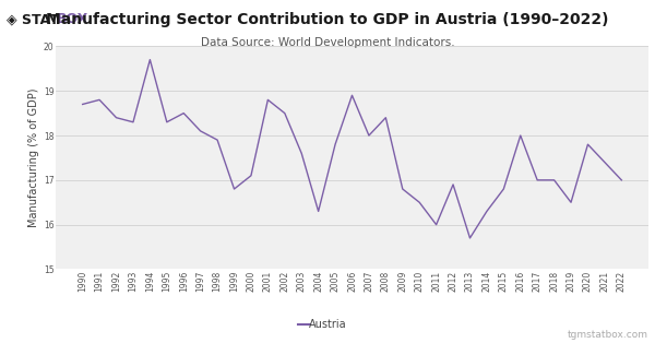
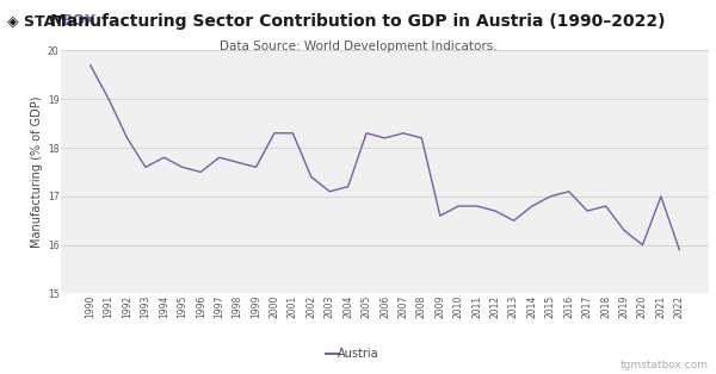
1990: 18.7 -> 19.7
1991: 18.8 -> 19.0
1992: 18.4 -> 18.2
1993: 18.3 -> 17.6
1994: 19.7 -> 17.8
1995: 18.3 -> 17.6
1996: 18.5 -> 17.5
1997: 18.1 -> 17.8
1998: 17.9 -> 17.7
1999: 16.8 -> 17.6
2000: 17.1 -> 18.3
2001: 18.8 -> 18.3
2002: 18.5 -> 17.4
2003: 17.6 -> 17.1
2004: 16.3 -> 17.2
2005: 17.8 -> 18.3
2006: 18.9 -> 18.2
2007: 18.0 -> 18.3
2008: 18.4 -> 18.2
2009: 16.8 -> 16.6
2010: 16.5 -> 16.8
2011: 16.0 -> 16.8
2012: 16.9 -> 16.7
2013: 15.7 -> 16.5
2014: 16.3 -> 16.8
2015: 16.8 -> 17.0
2016: 18.0 -> 17.1
2017: 17.0 -> 16.7
2018: 17.0 -> 16.8
2019: 16.5 -> 16.3
2020: 17.8 -> 16.0
2021: 17.4 -> 17.0
2022: 17.0 -> 15.9
